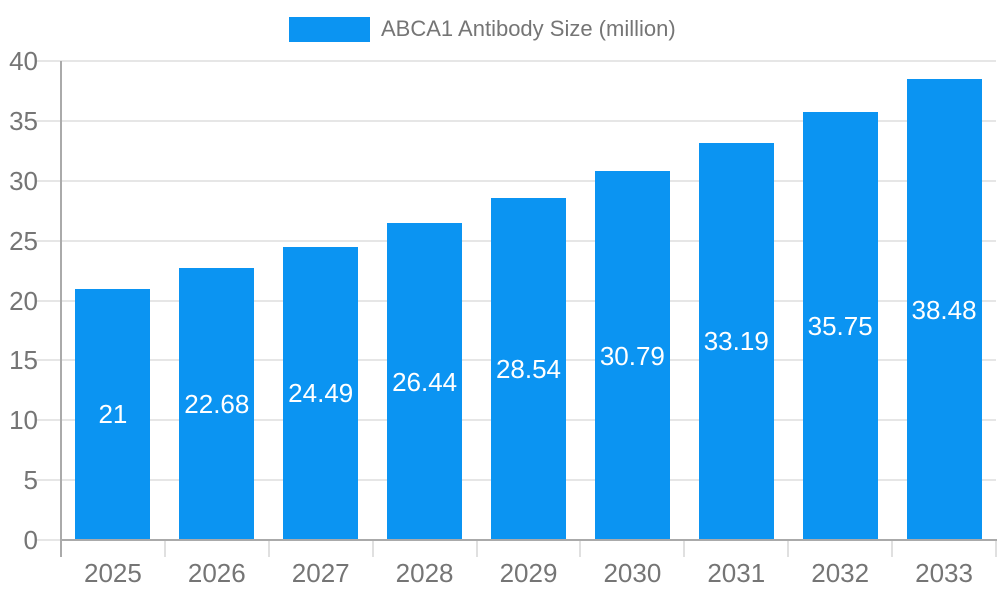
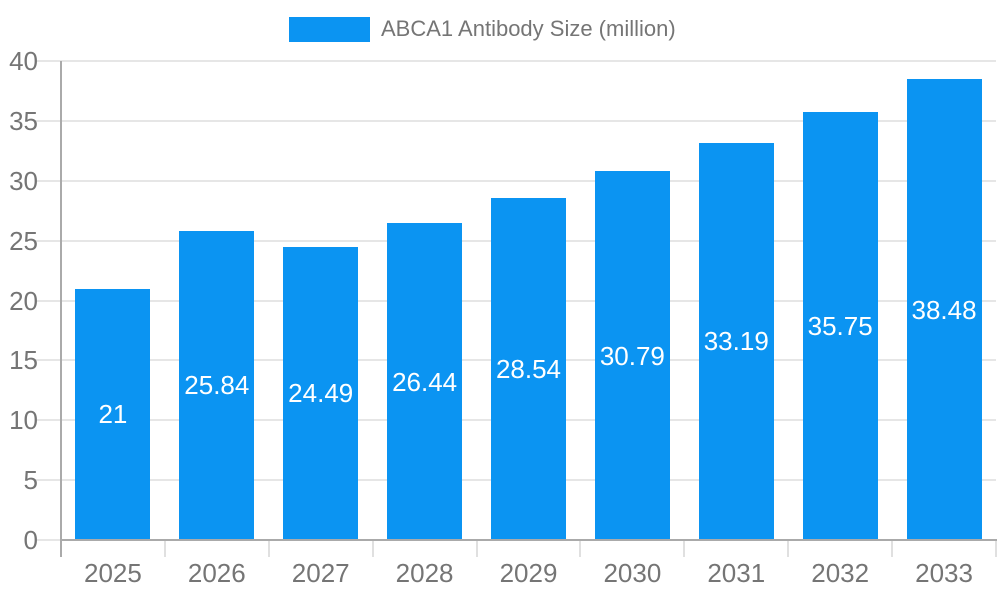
2026: 22.68 -> 25.84
